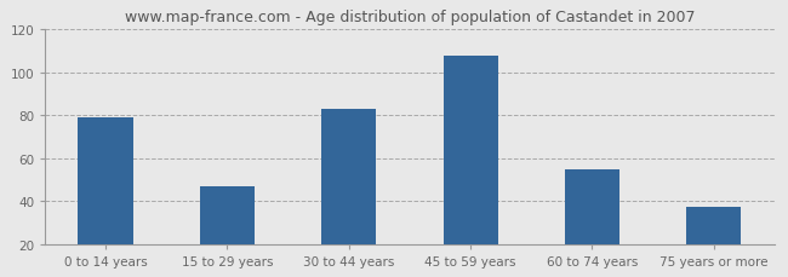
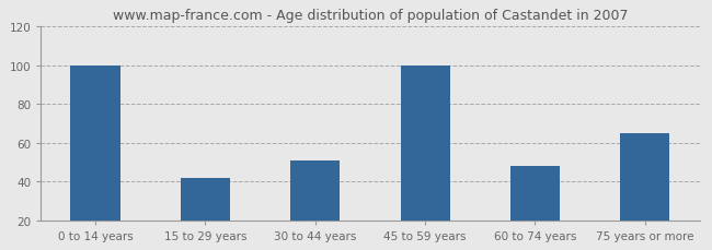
0 to 14 years: 79 -> 100
15 to 29 years: 47 -> 42
30 to 44 years: 83 -> 51
45 to 59 years: 108 -> 100
60 to 74 years: 55 -> 48
75 years or more: 37 -> 65
